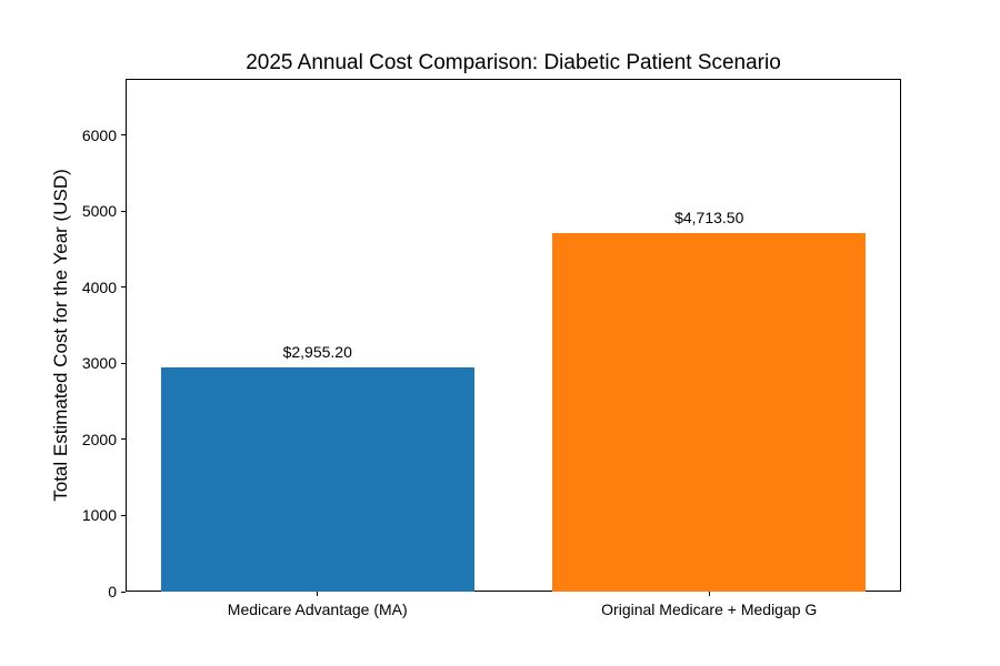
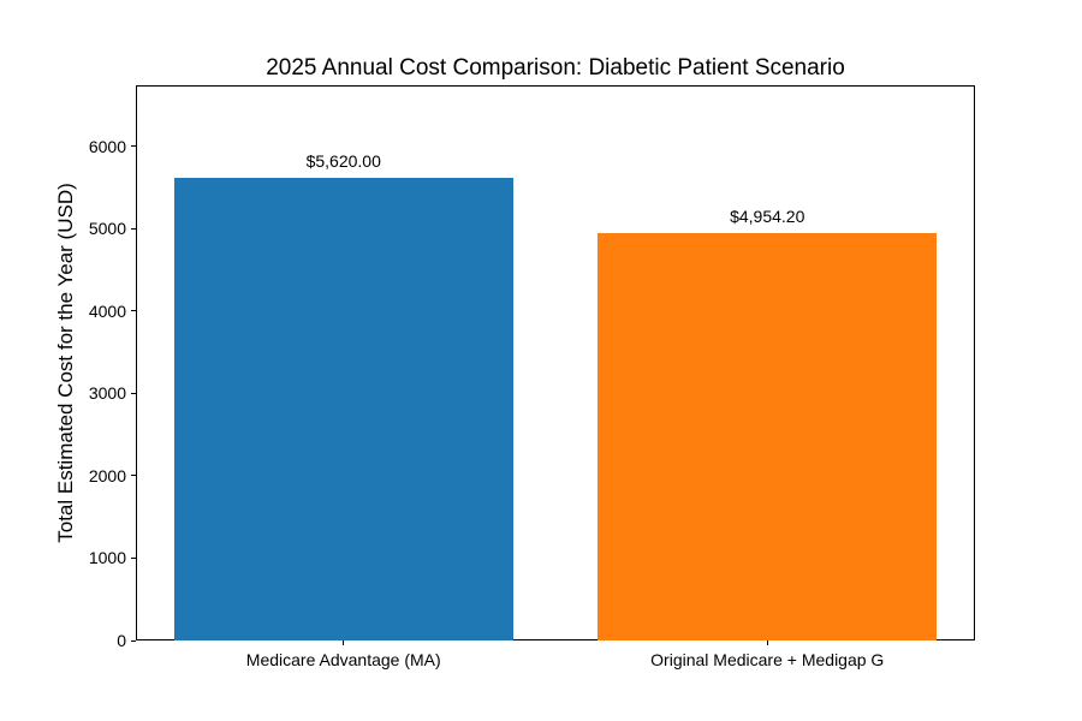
Medicare Advantage (MA): $2,955.20 -> $5,620.00
Original Medicare + Medigap G: $4,713.50 -> $4,954.20
